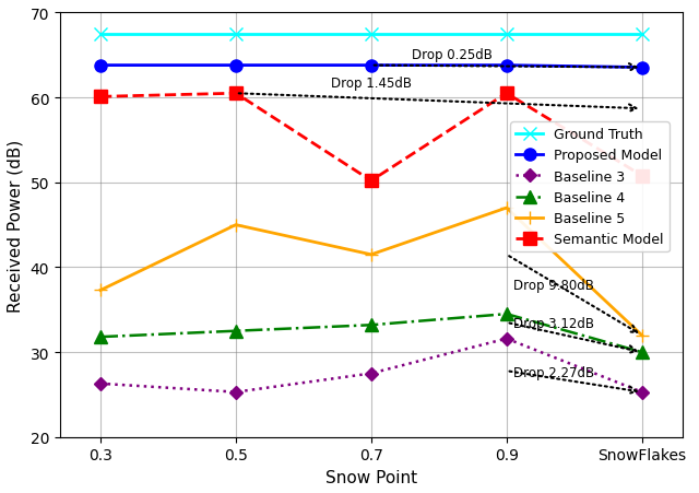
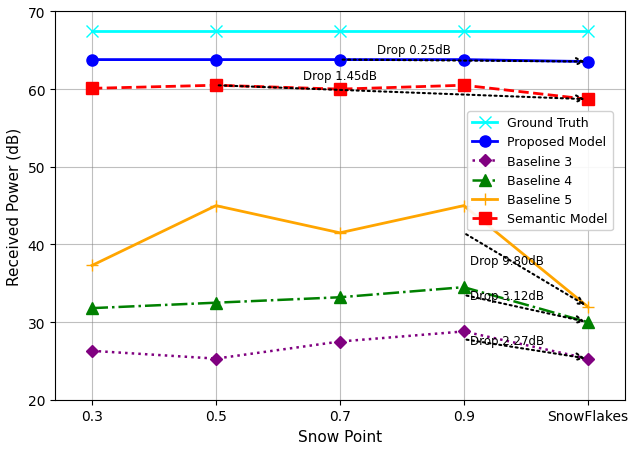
Semantic Model/0.7: 50.2 -> 60.0
Baseline 3/0.9: 31.6 -> 28.8
Baseline 5/0.9: 47.0 -> 45.0
Semantic Model/SnowFlakes: 50.8 -> 58.7
